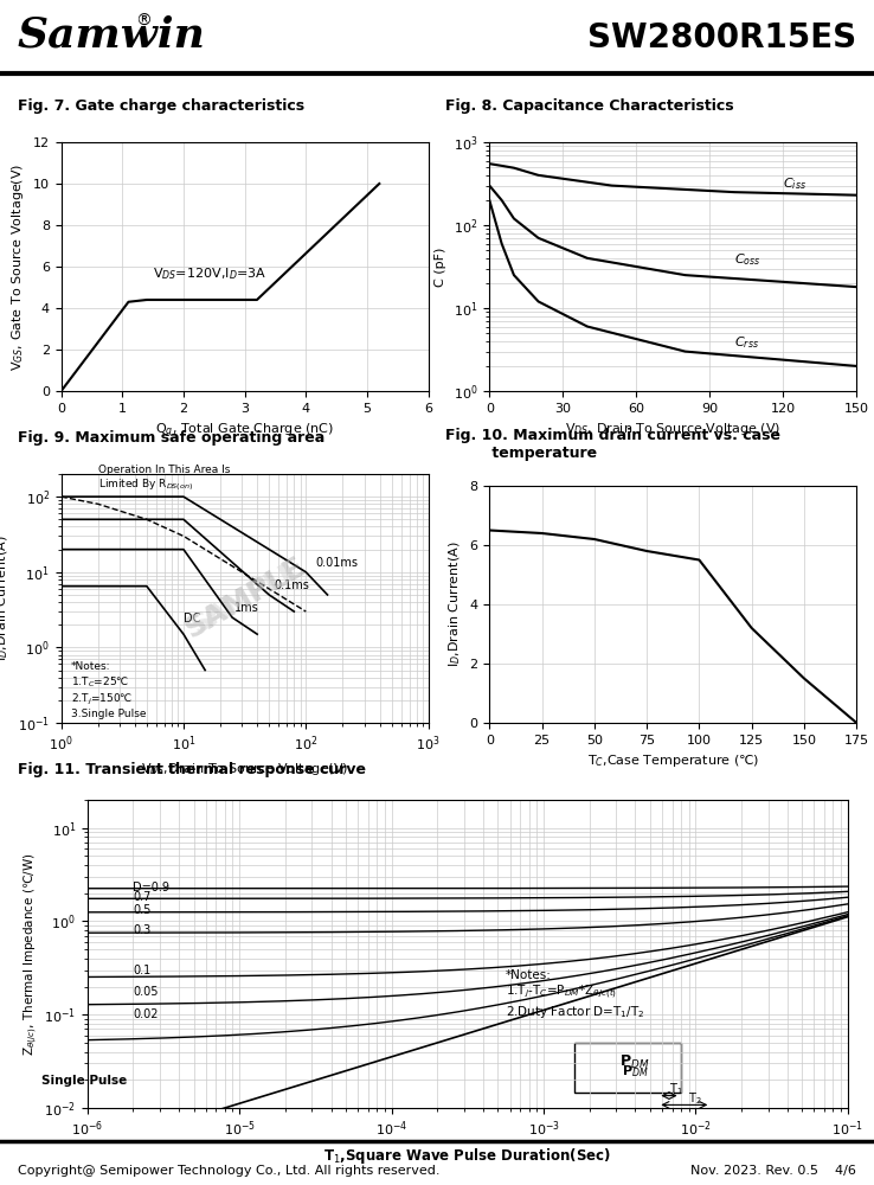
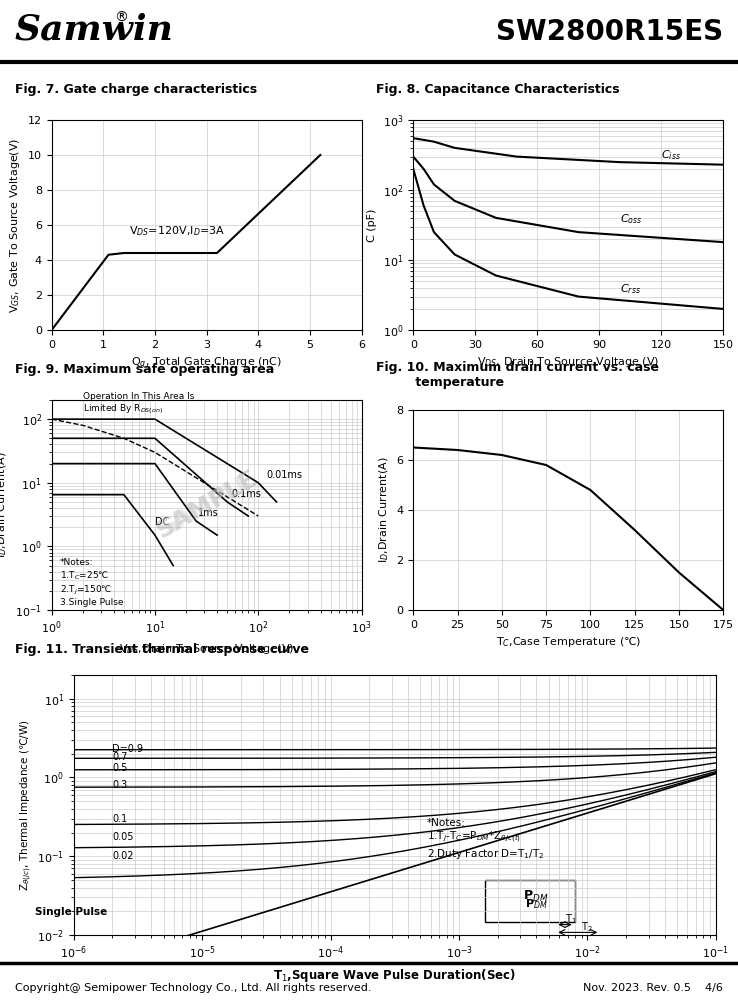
100: 5.5 -> 4.8
